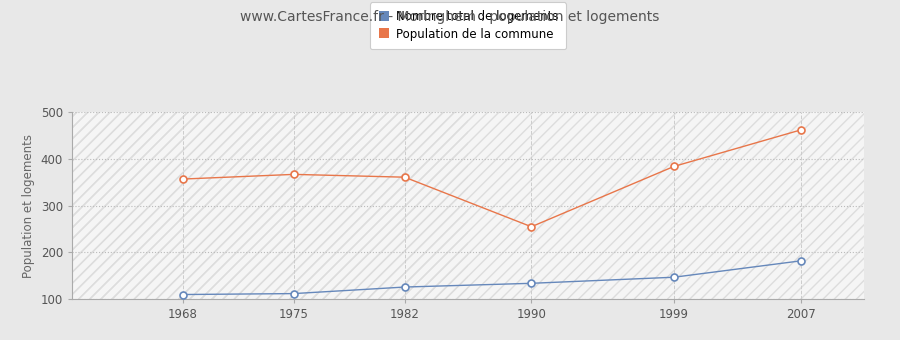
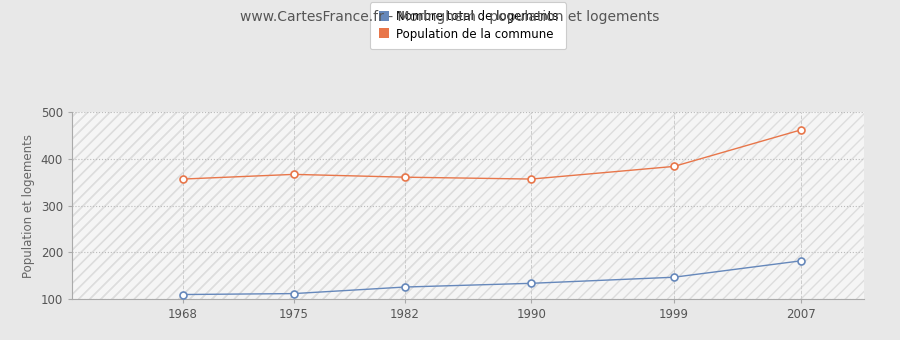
Population de la commune/1990: 255 -> 357
